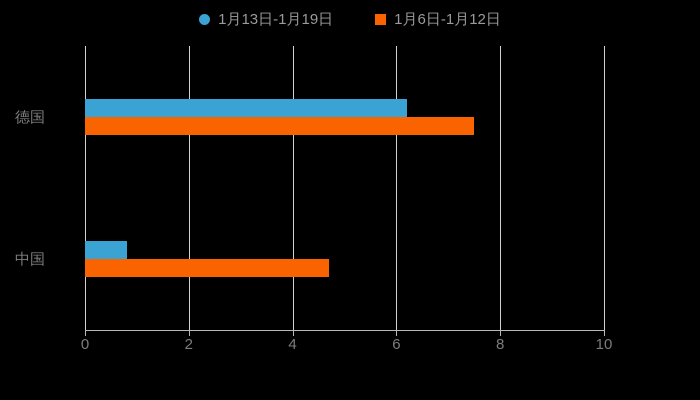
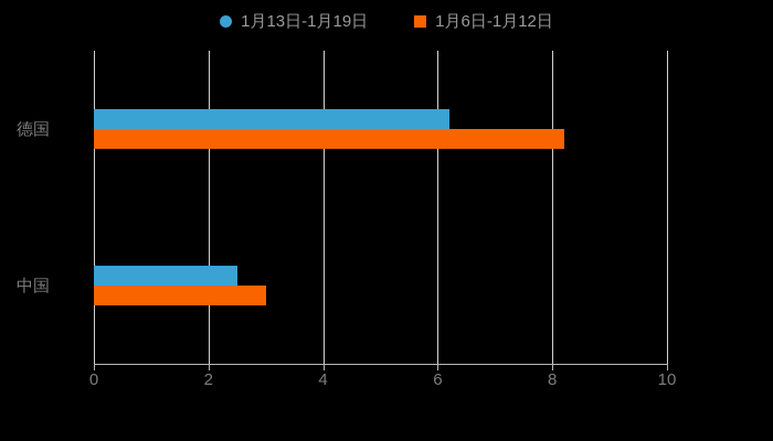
1月6日-1月12日/德国: 7.5 -> 8.2
1月13日-1月19日/中国: 0.8 -> 2.5
1月6日-1月12日/中国: 4.7 -> 3.0
